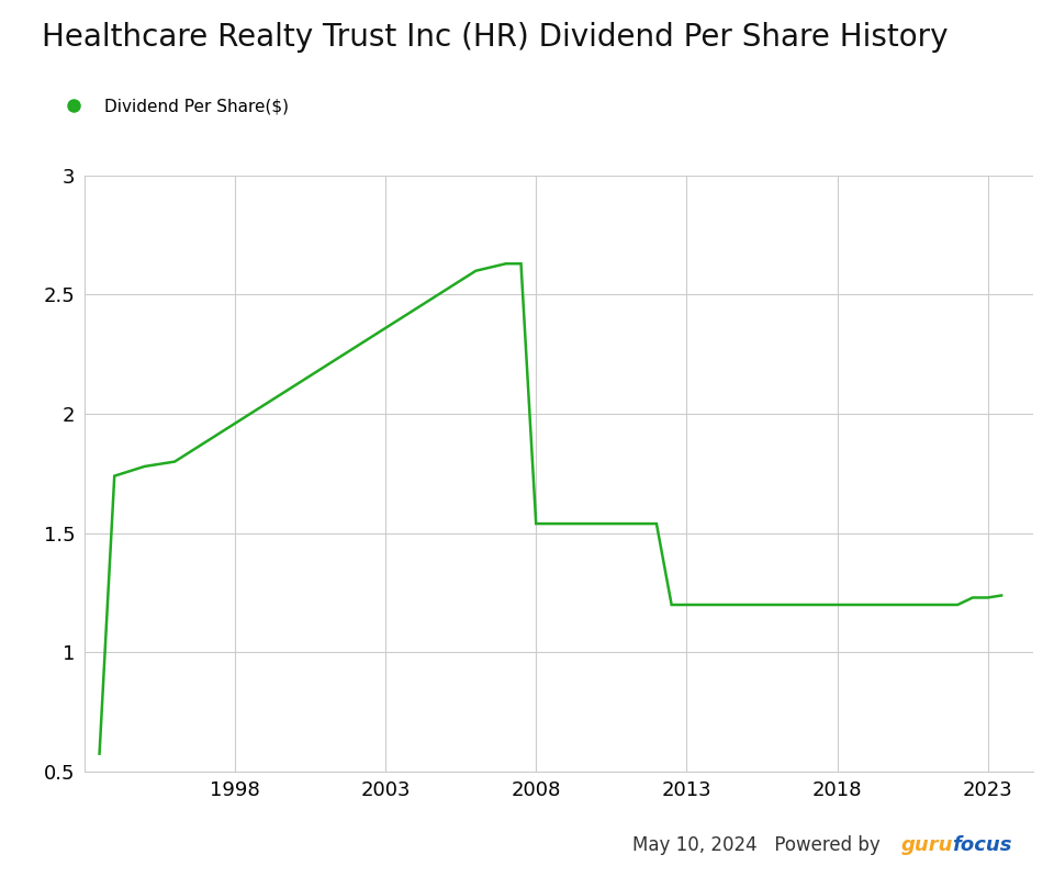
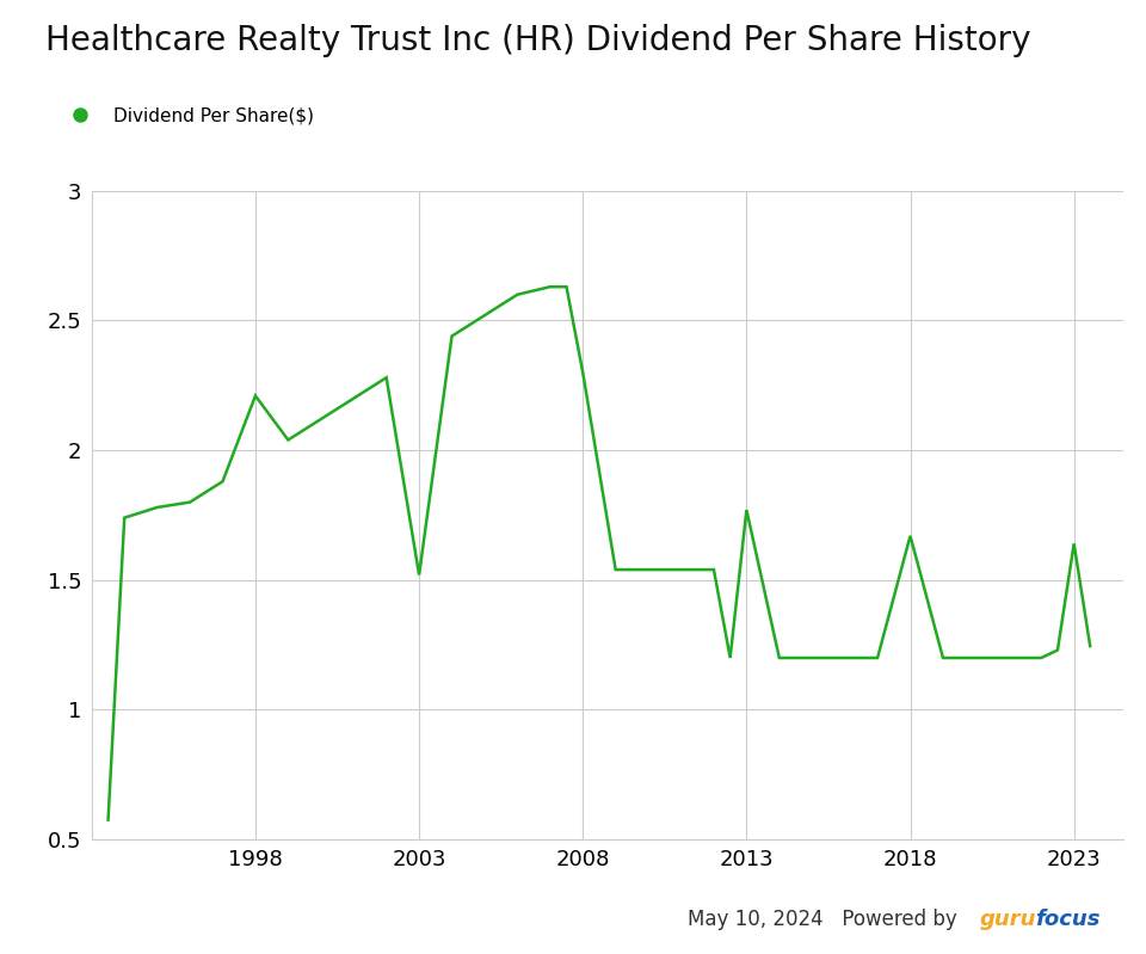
1998: 1.96 -> 2.21
2003: 2.36 -> 1.52
2008: 1.54 -> 2.30
2013: 1.20 -> 1.77
2018: 1.20 -> 1.67
2023: 1.23 -> 1.64
